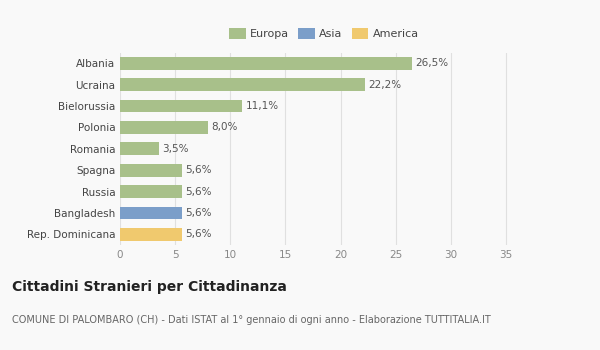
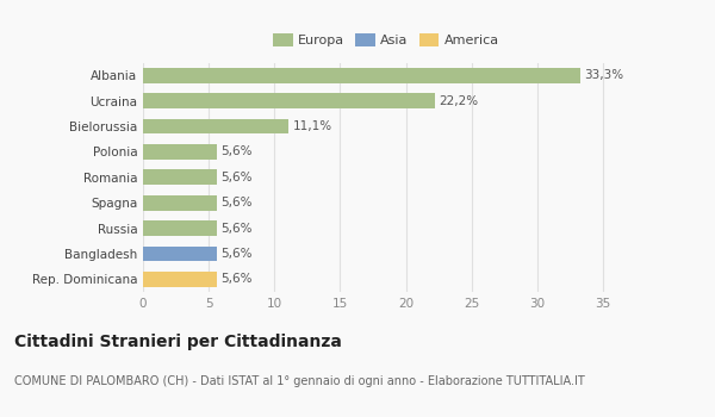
Albania: 26,5% -> 33,3%
Polonia: 8,0% -> 5,6%
Romania: 3,5% -> 5,6%
